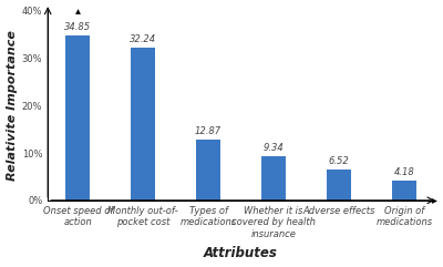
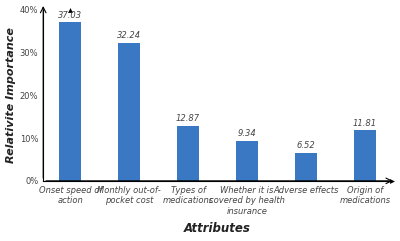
Onset speed of action: 34.85 -> 37.03
Origin of medications: 4.18 -> 11.81
